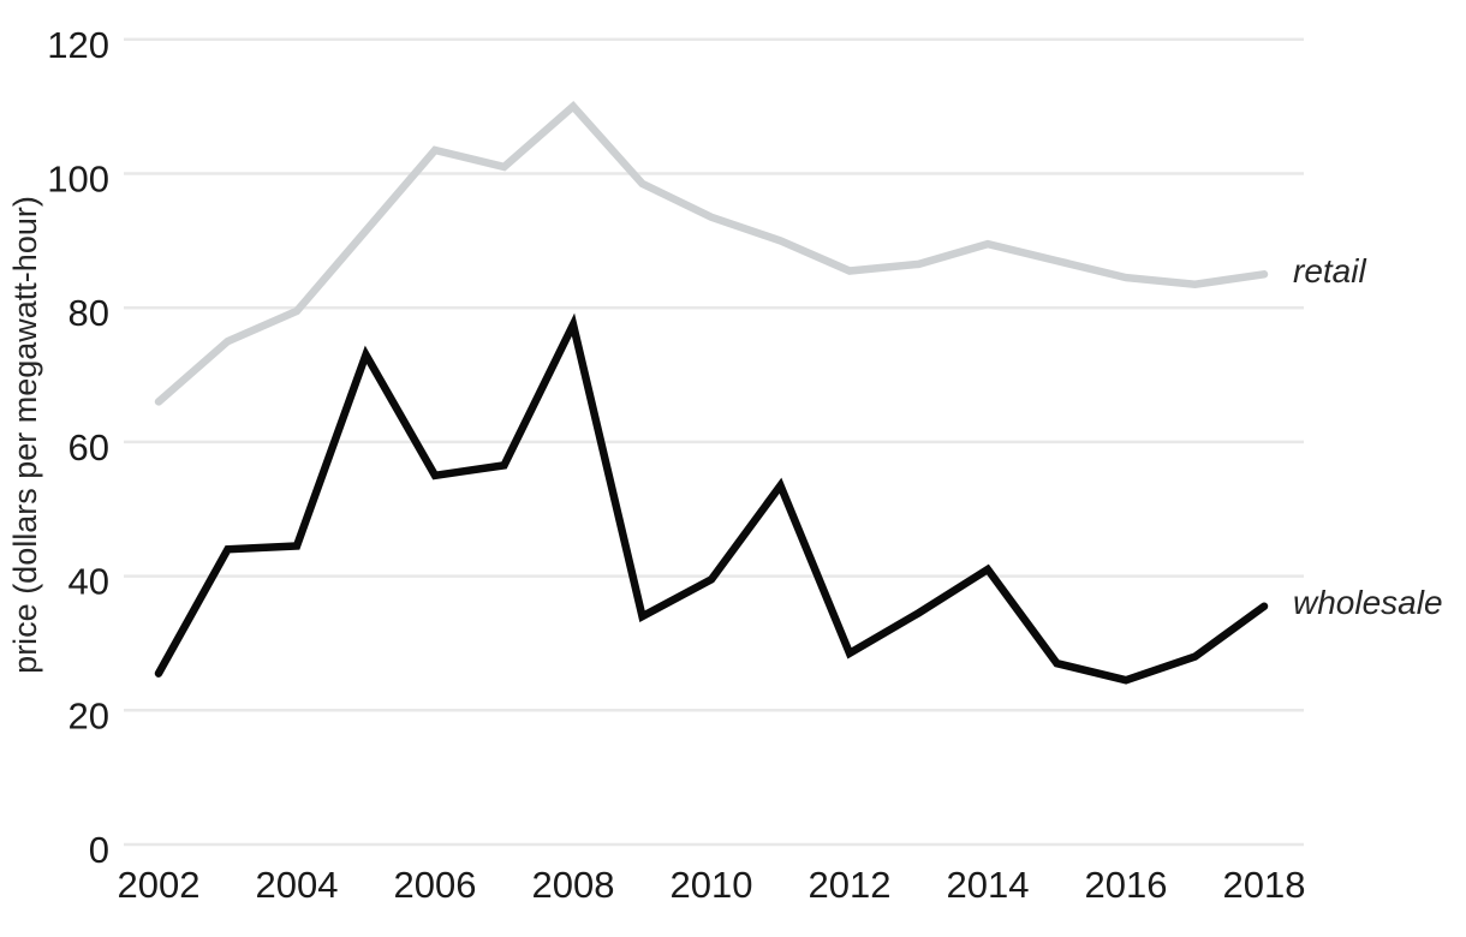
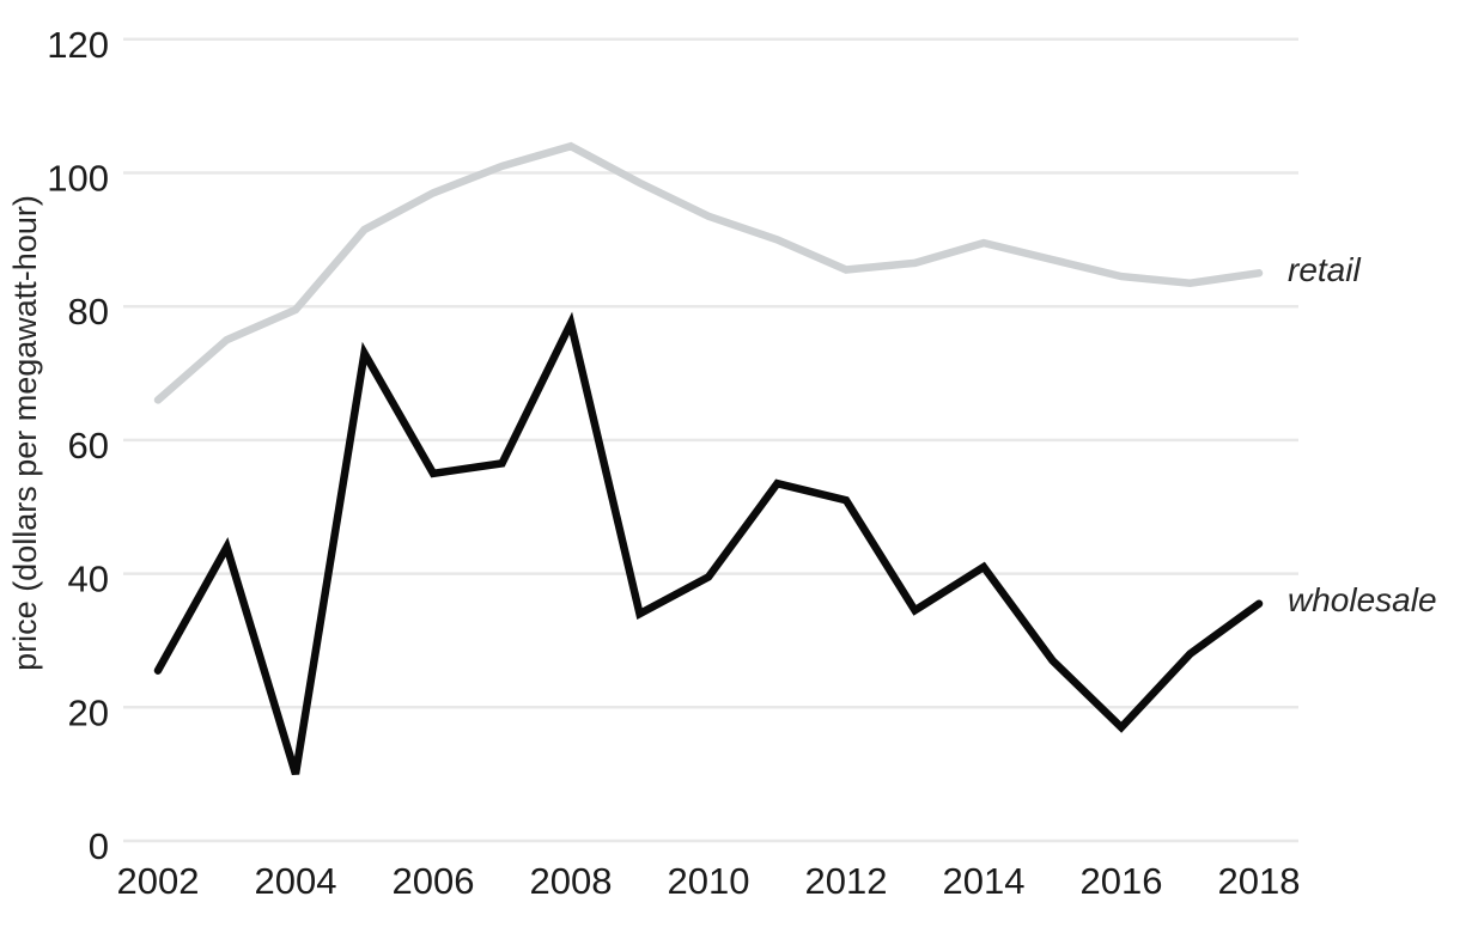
wholesale/2004: 44 -> 10
retail/2006: 104 -> 97
retail/2008: 110 -> 104
wholesale/2012: 28 -> 51
wholesale/2016: 24 -> 17
